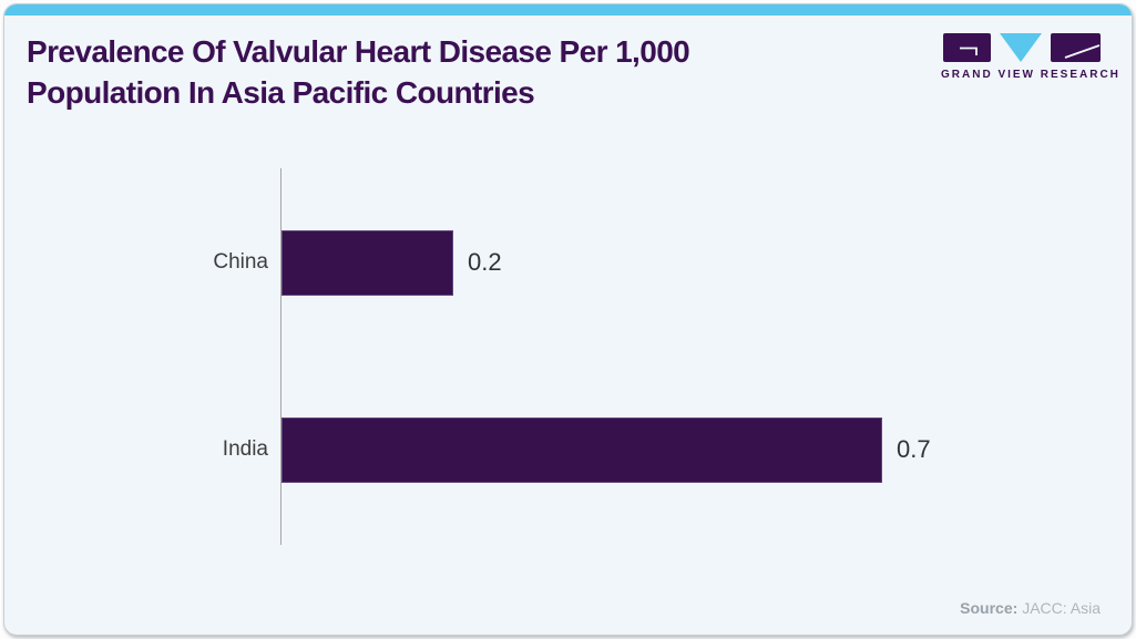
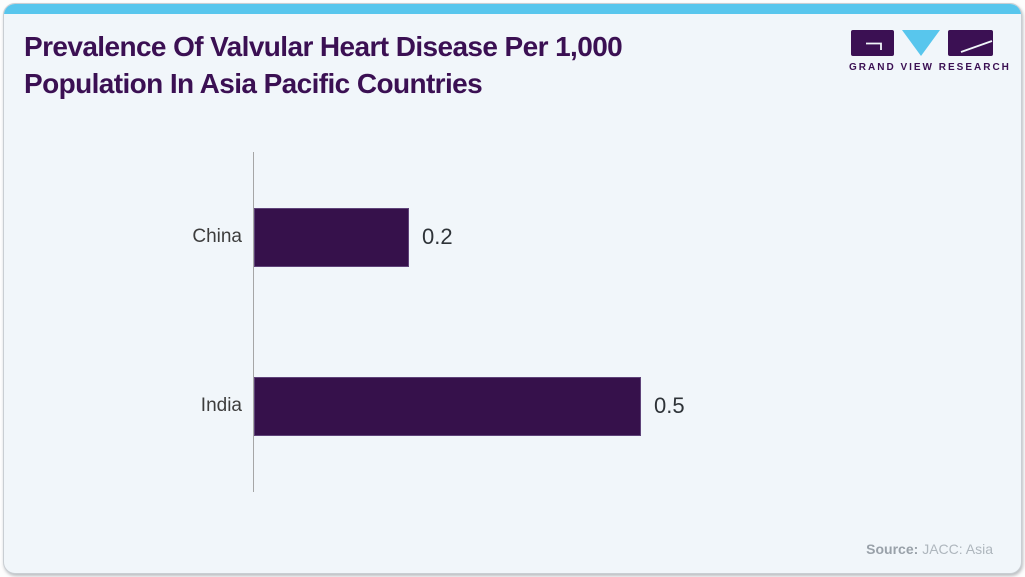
India: 0.7 -> 0.5
